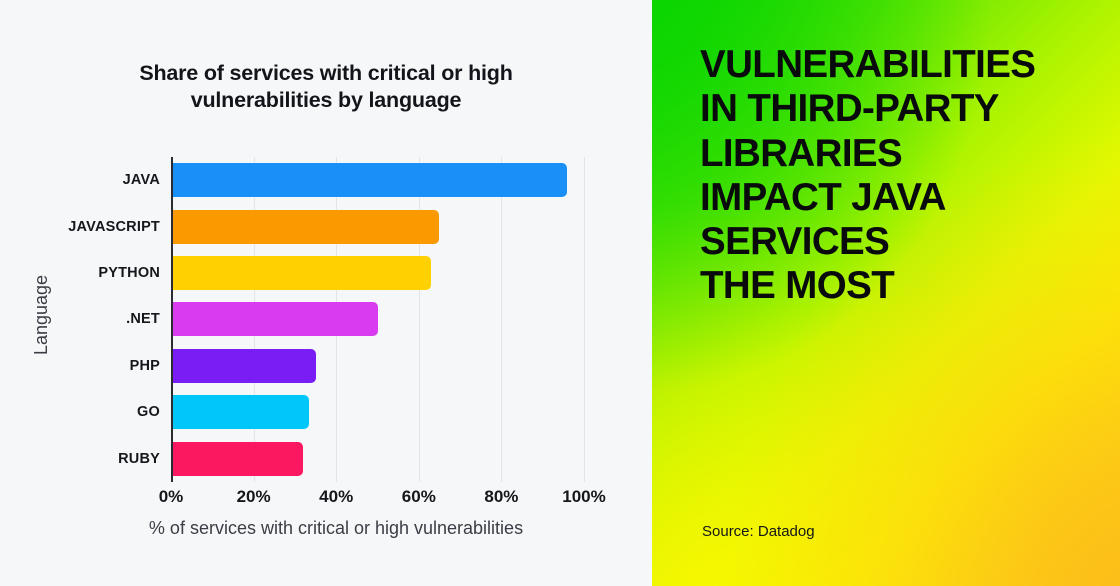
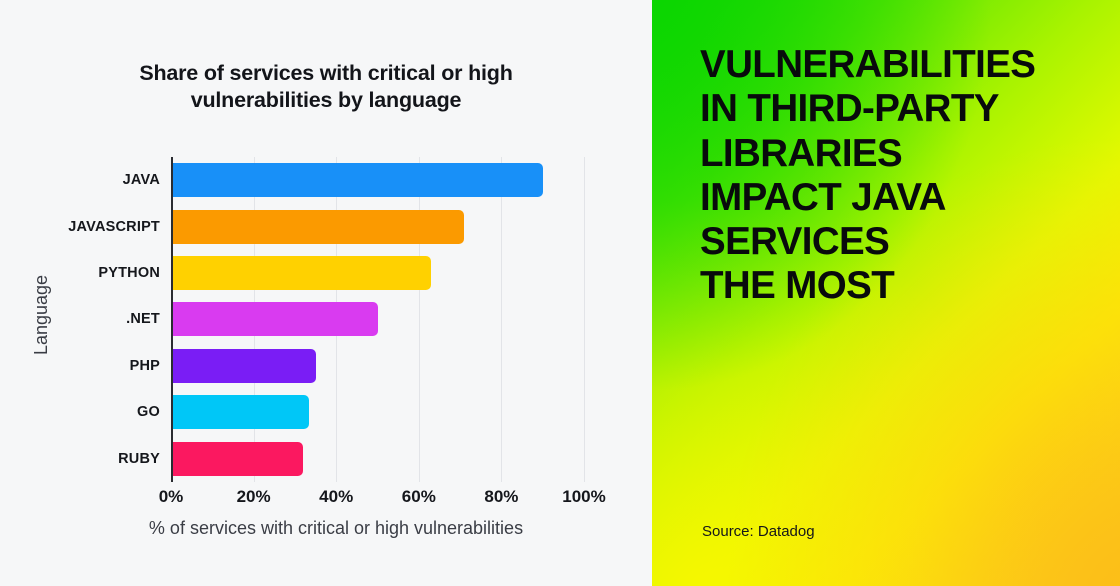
JAVA: 96% -> 90%
JAVASCRIPT: 65% -> 71%
